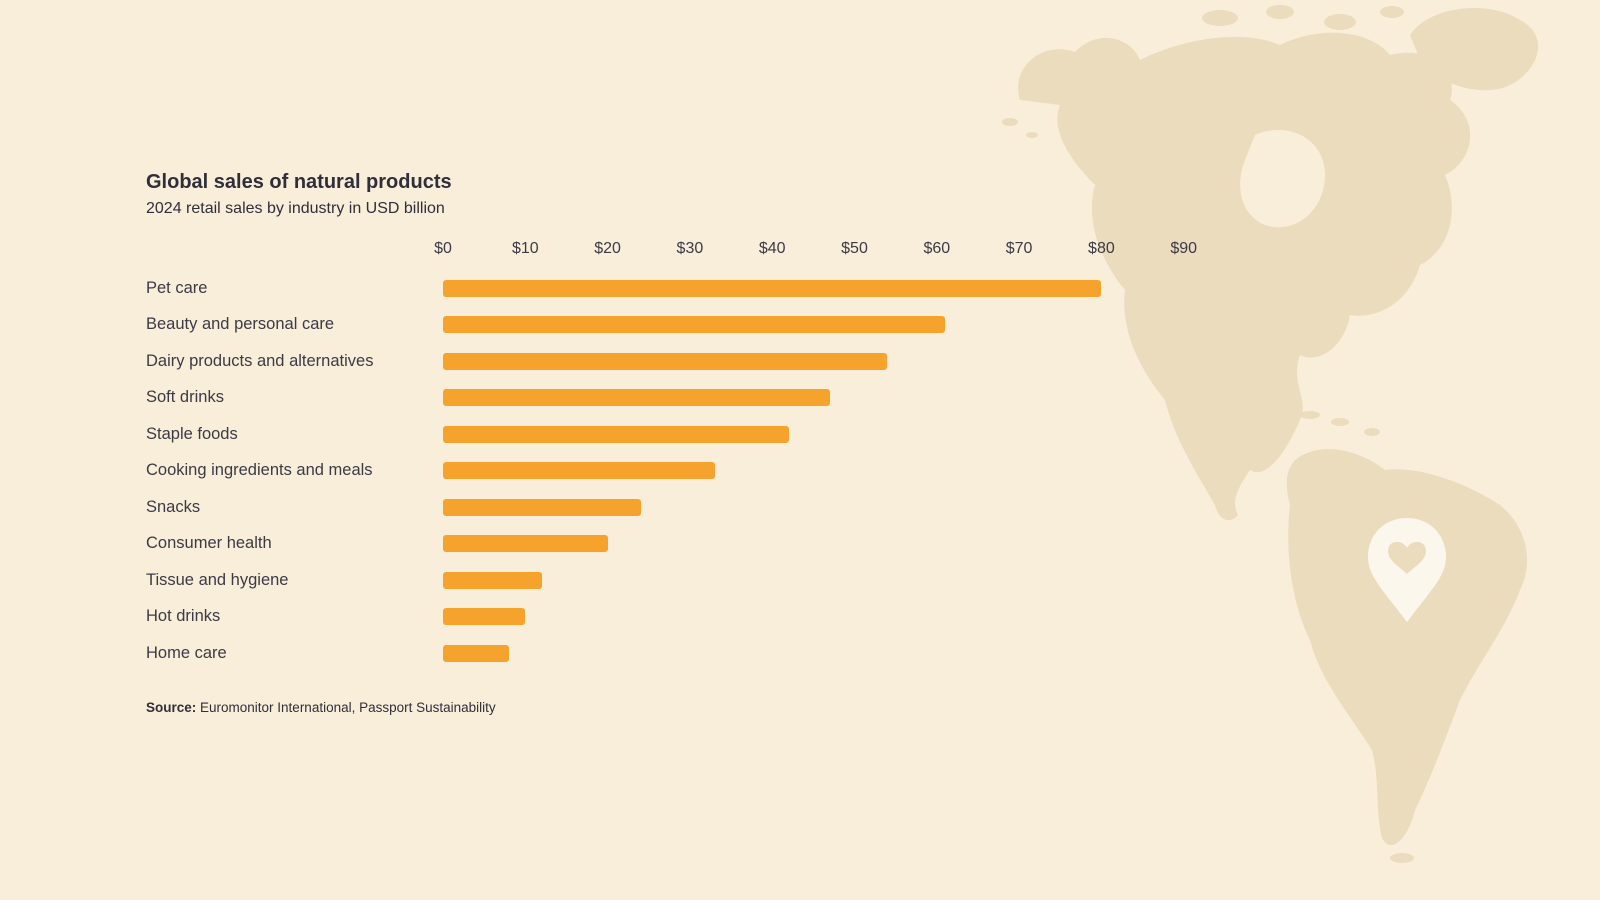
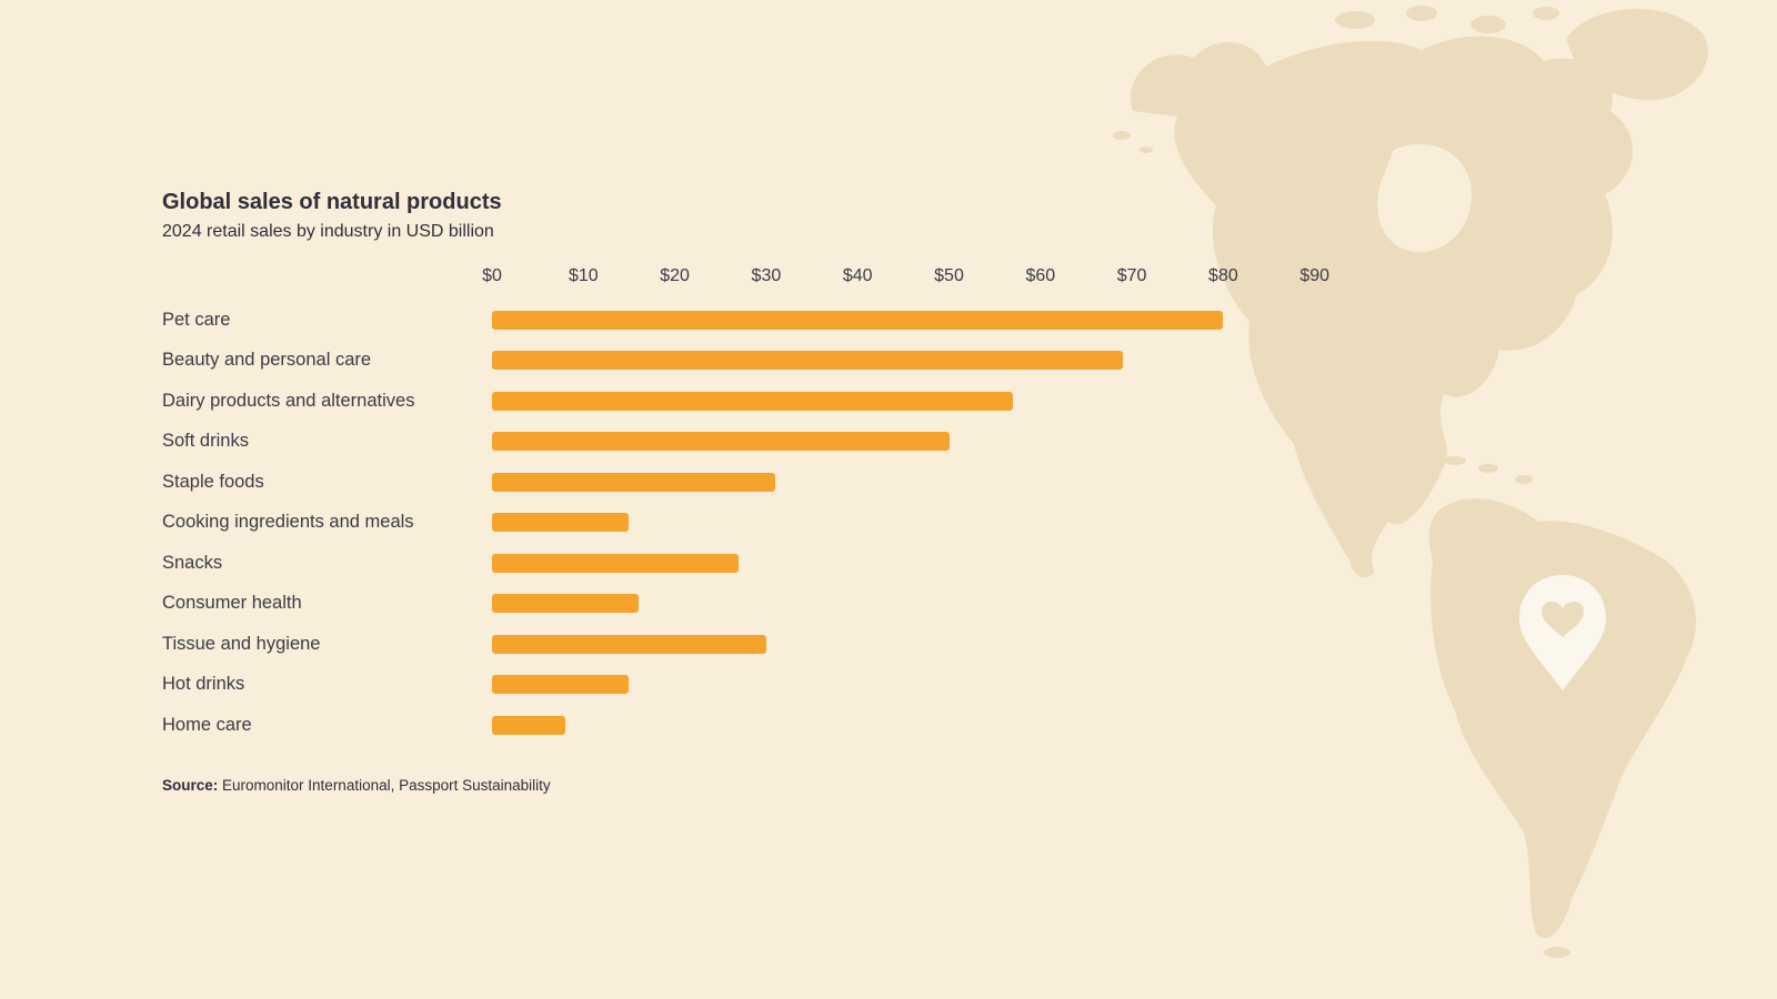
Beauty and personal care: $61 -> $69
Dairy products and alternatives: $54 -> $57
Soft drinks: $47 -> $50
Staple foods: $42 -> $31
Cooking ingredients and meals: $33 -> $15
Snacks: $24 -> $27
Consumer health: $20 -> $16
Tissue and hygiene: $12 -> $30
Hot drinks: $10 -> $15
